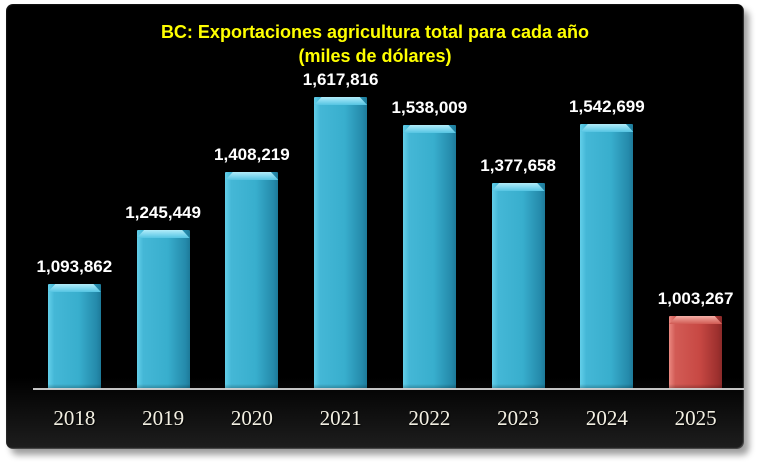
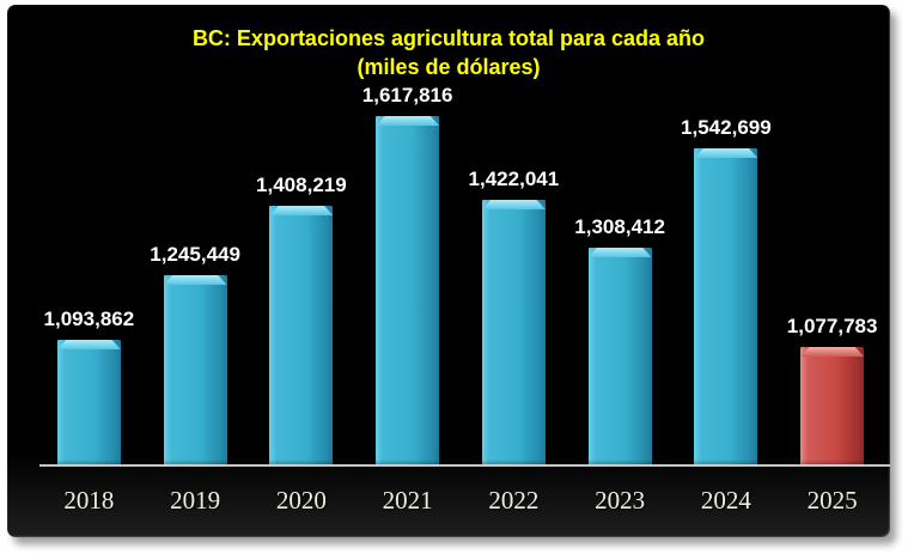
2022: 1,538,009 -> 1,422,041
2023: 1,377,658 -> 1,308,412
2025: 1,003,267 -> 1,077,783
